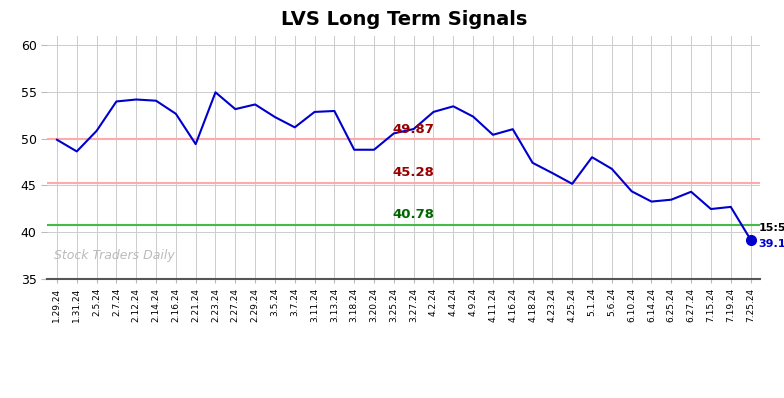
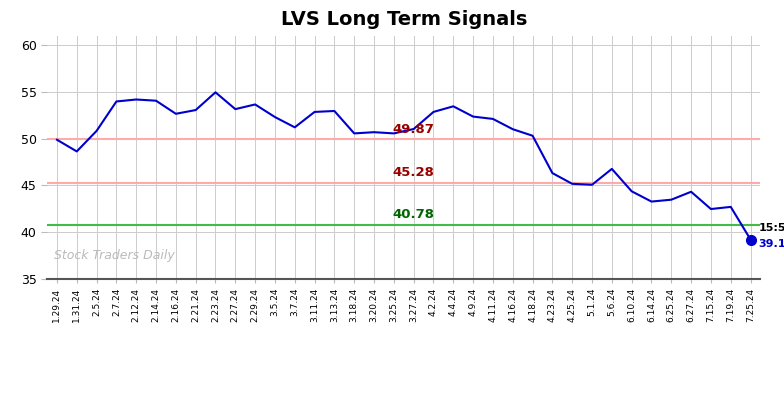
2.21.24: 49.4 -> 53.0
3.18.24: 48.8 -> 50.5
3.20.24: 48.8 -> 50.7
4.11.24: 50.4 -> 52.1
4.18.24: 47.4 -> 50.3
5.1.24: 48.0 -> 45.0
